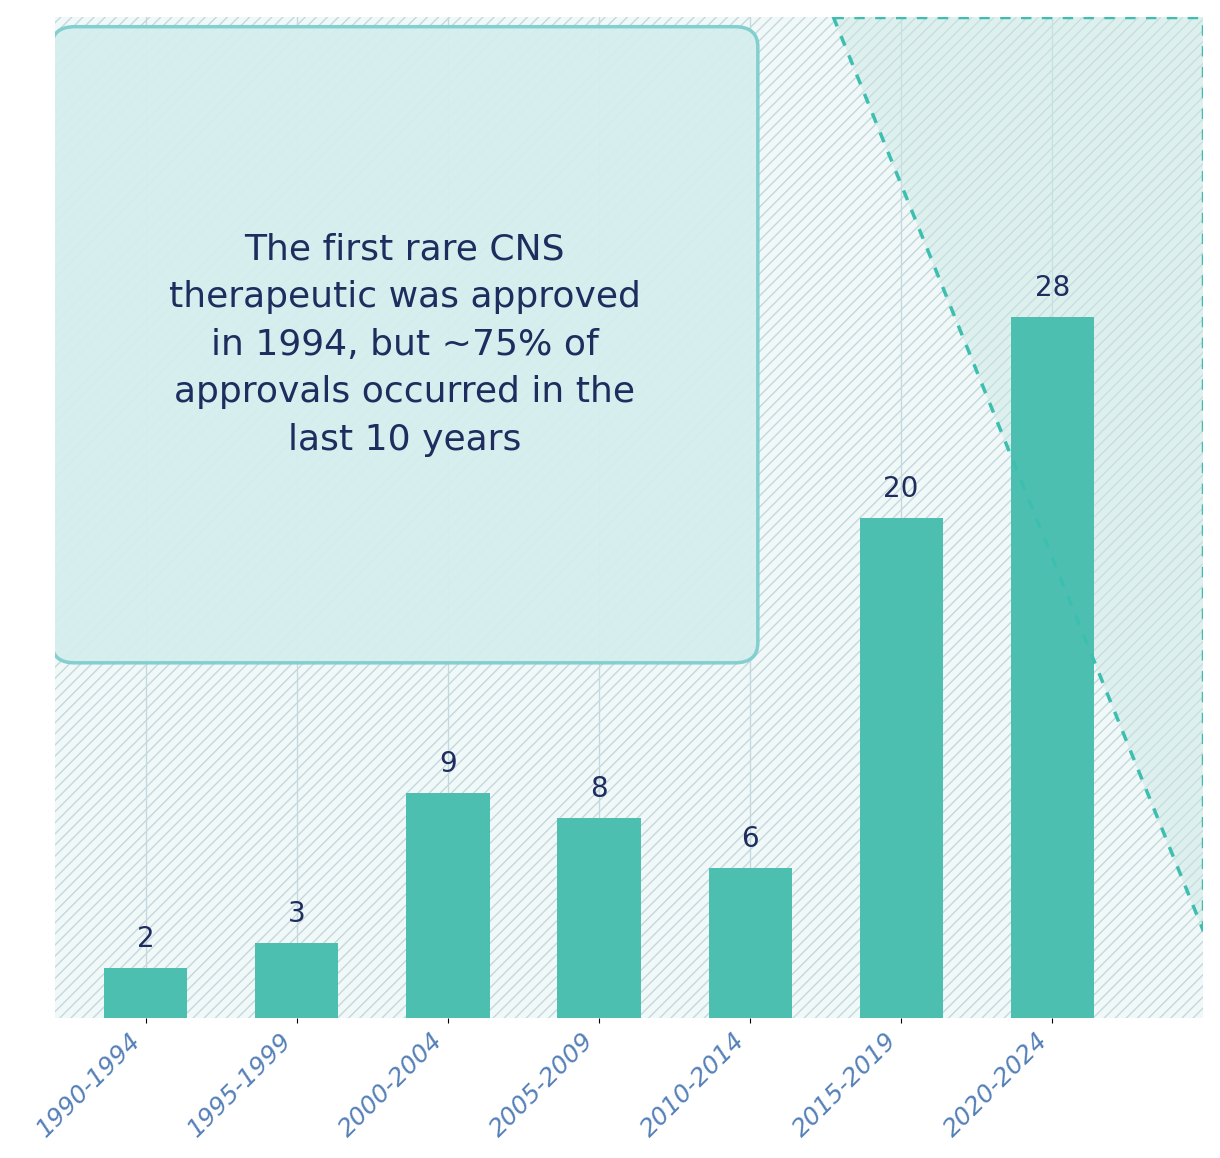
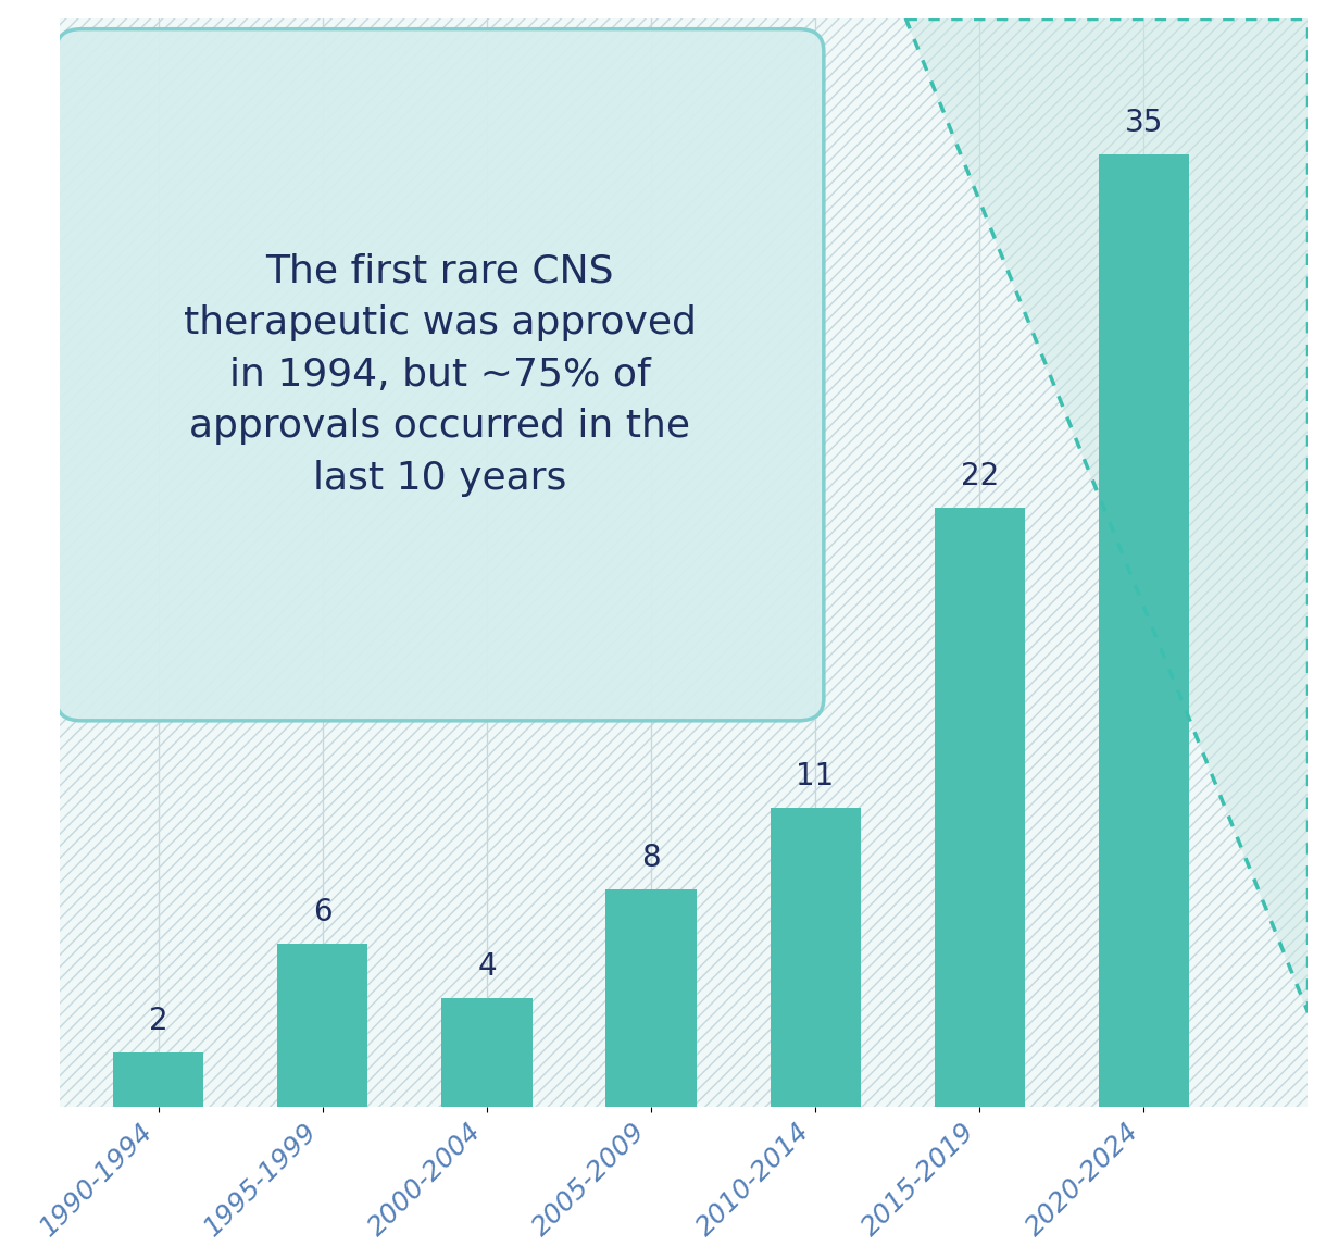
1995-1999: 3 -> 6
2000-2004: 9 -> 4
2010-2014: 6 -> 11
2015-2019: 20 -> 22
2020-2024: 28 -> 35
